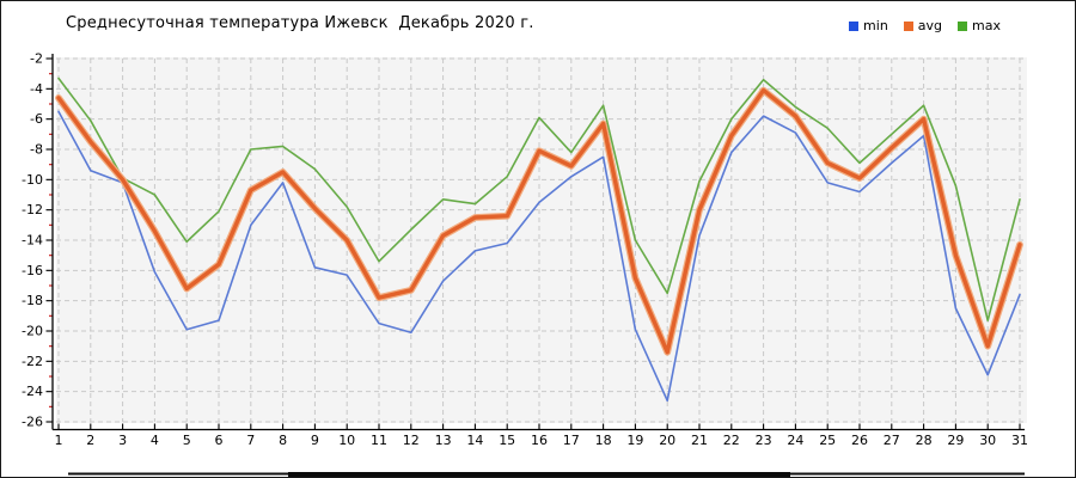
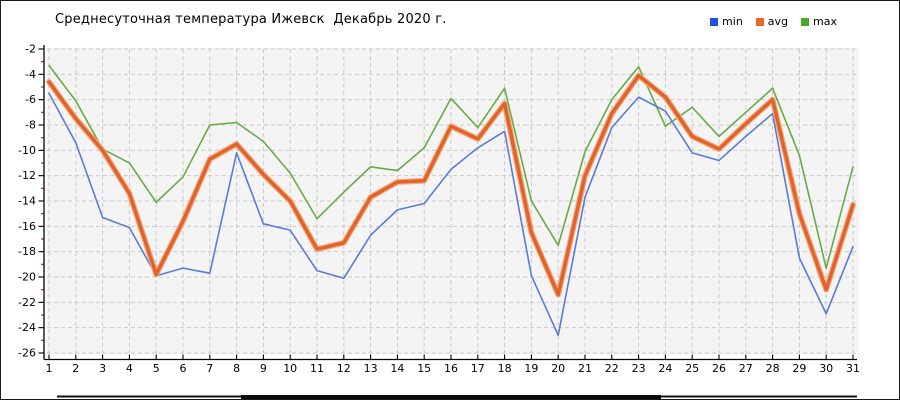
min/3: -10.2 -> -15.3
avg/5: -17.2 -> -19.8
min/7: -13.0 -> -19.7
max/24: -5.2 -> -8.1
